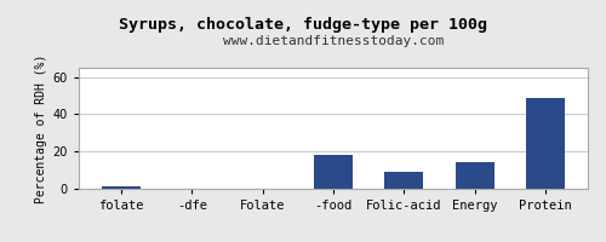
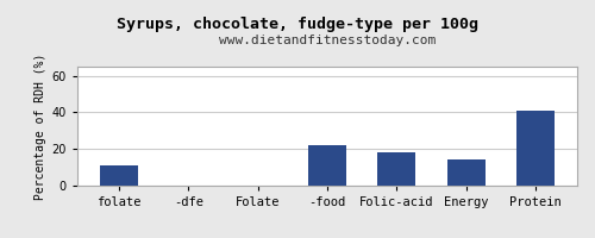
folate: 1 -> 11
-food: 18 -> 22
Folic-acid: 9 -> 18
Protein: 48 -> 41
